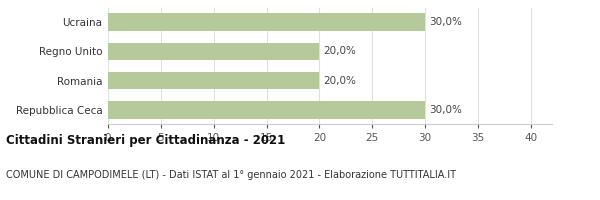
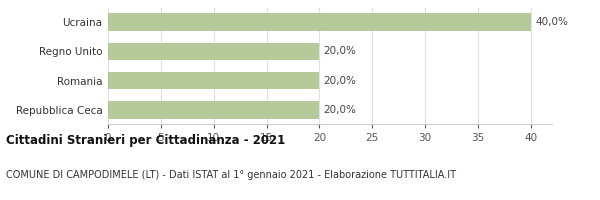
Ucraina: 30,0% -> 40,0%
Repubblica Ceca: 30,0% -> 20,0%
